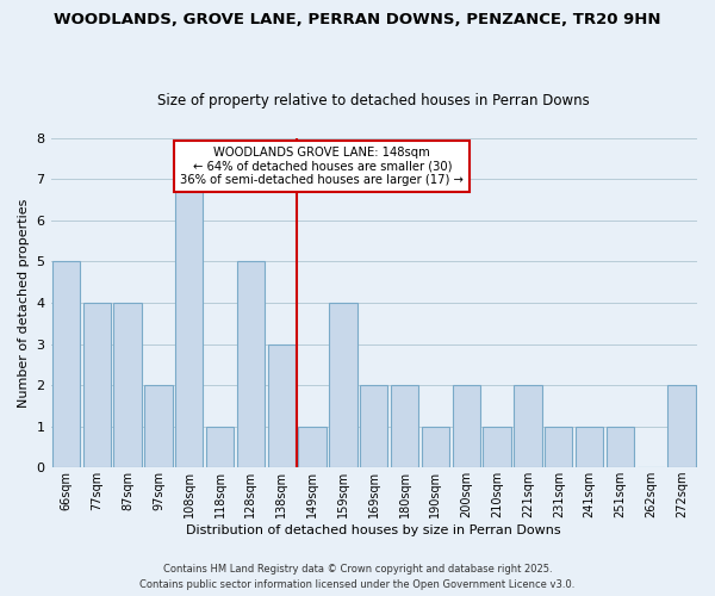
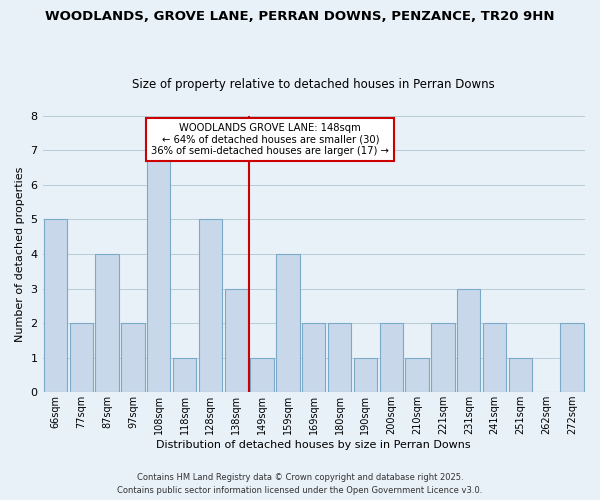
77sqm: 4 -> 2
231sqm: 1 -> 3
241sqm: 1 -> 2
